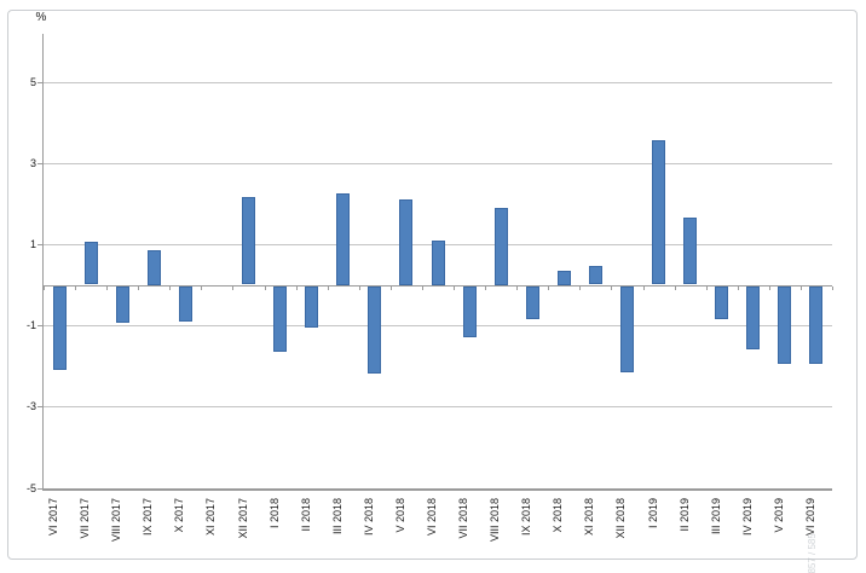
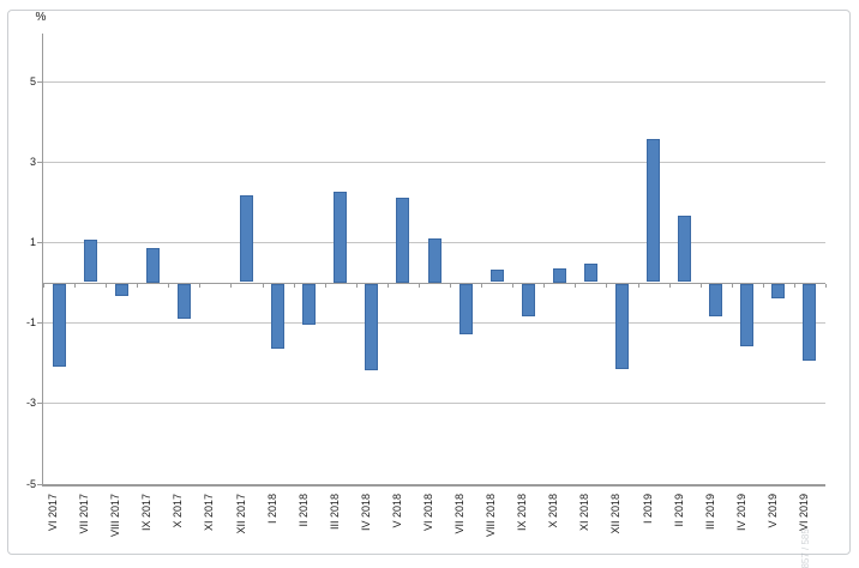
VIII 2017: -0.9 -> -0.3
VIII 2018: 1.9 -> 0.3
V 2019: -1.9 -> -0.3
